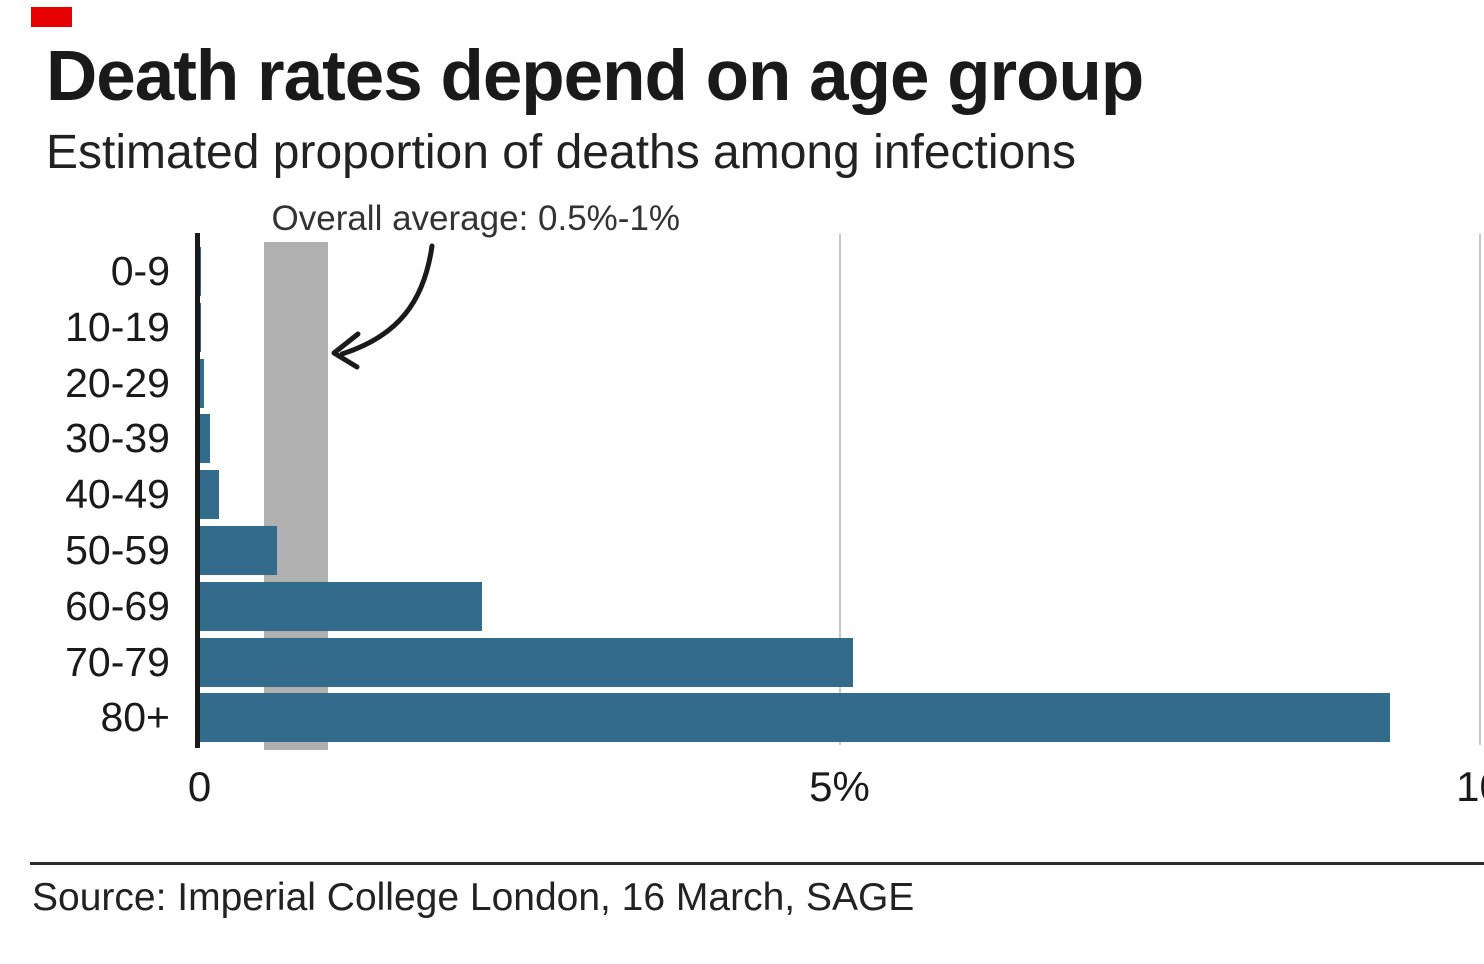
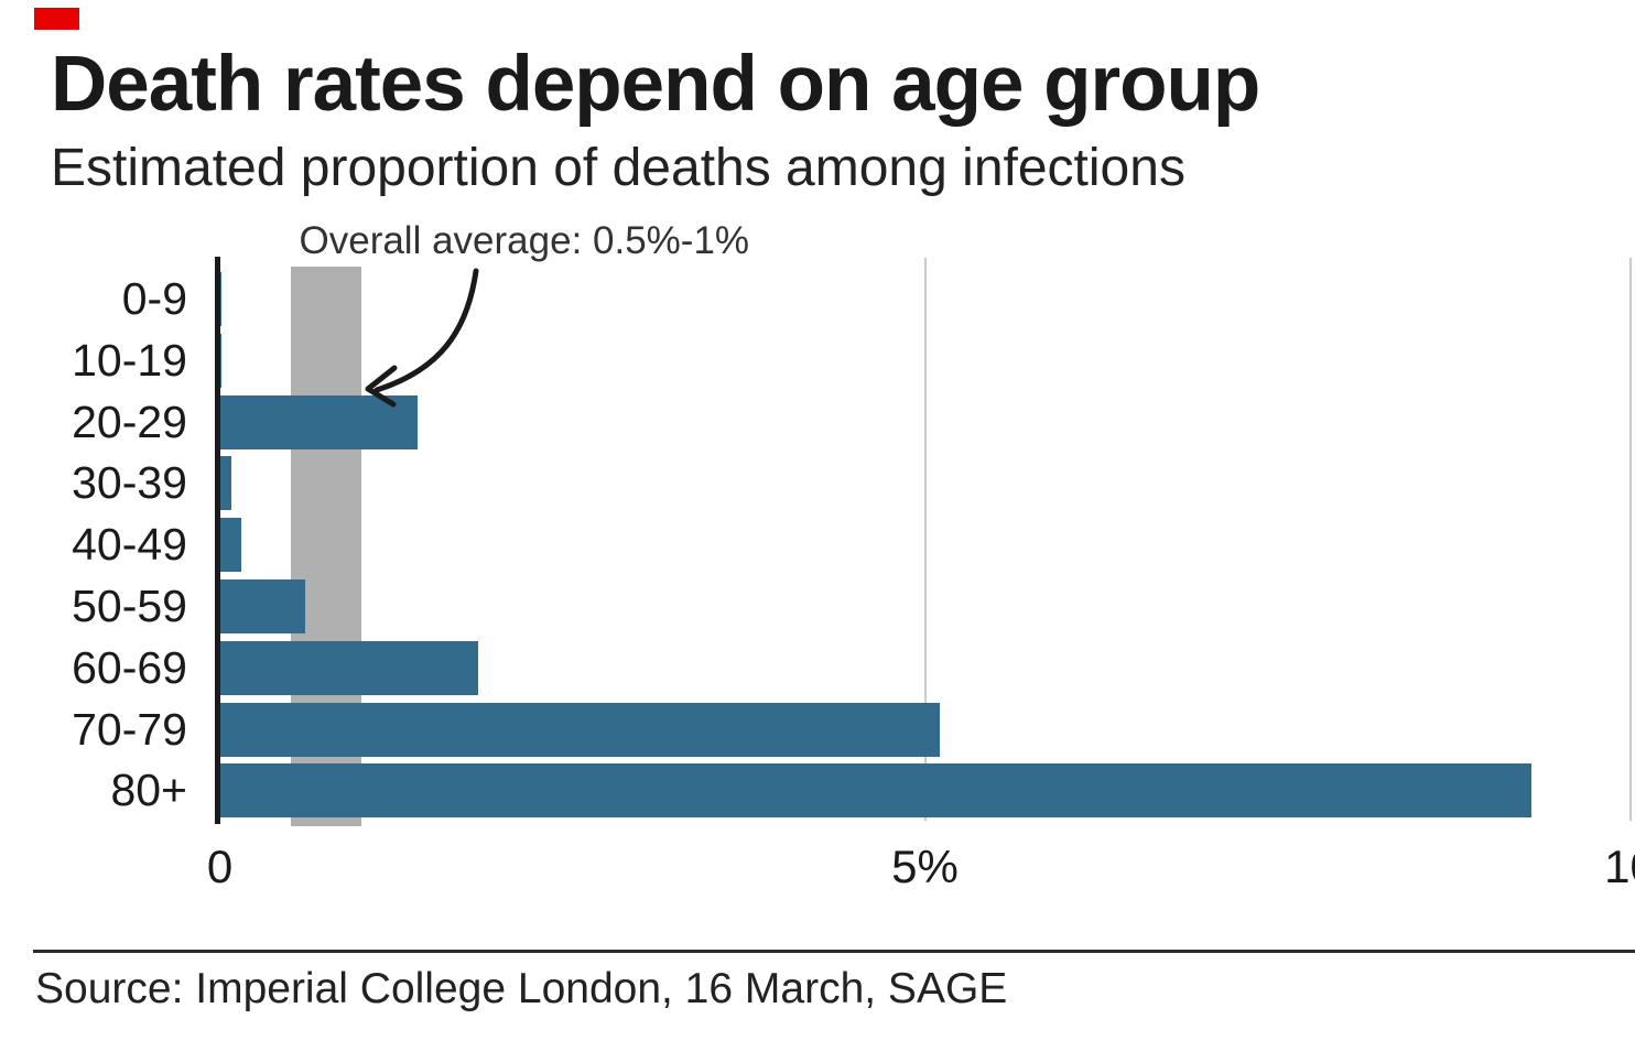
20-29: 0.03 -> 1.40
60-69: 2.20 -> 1.83
